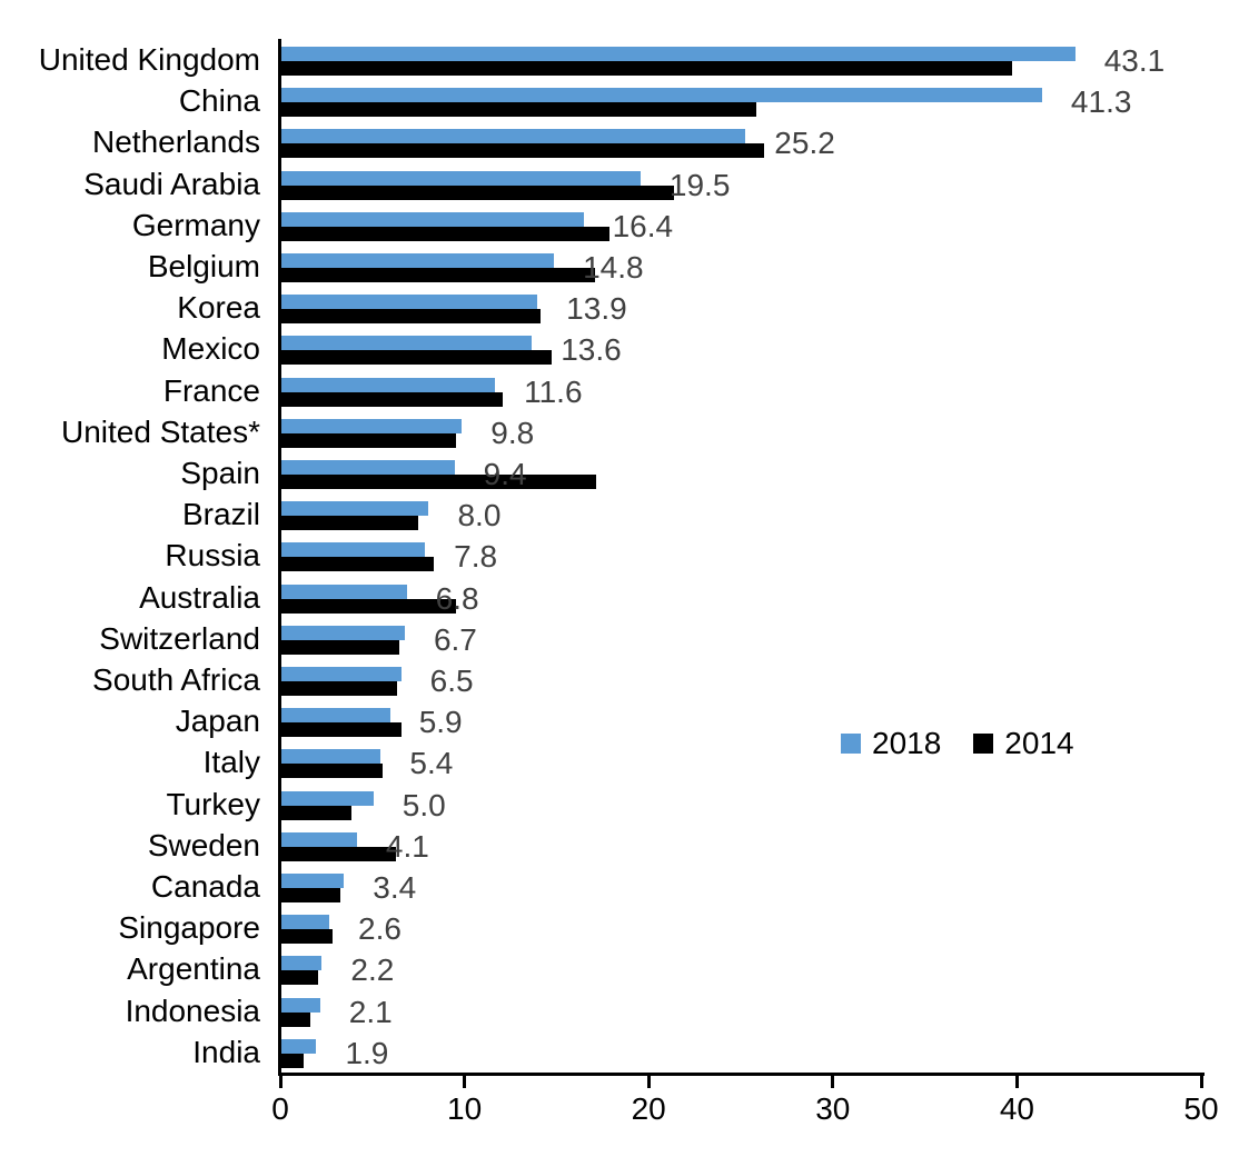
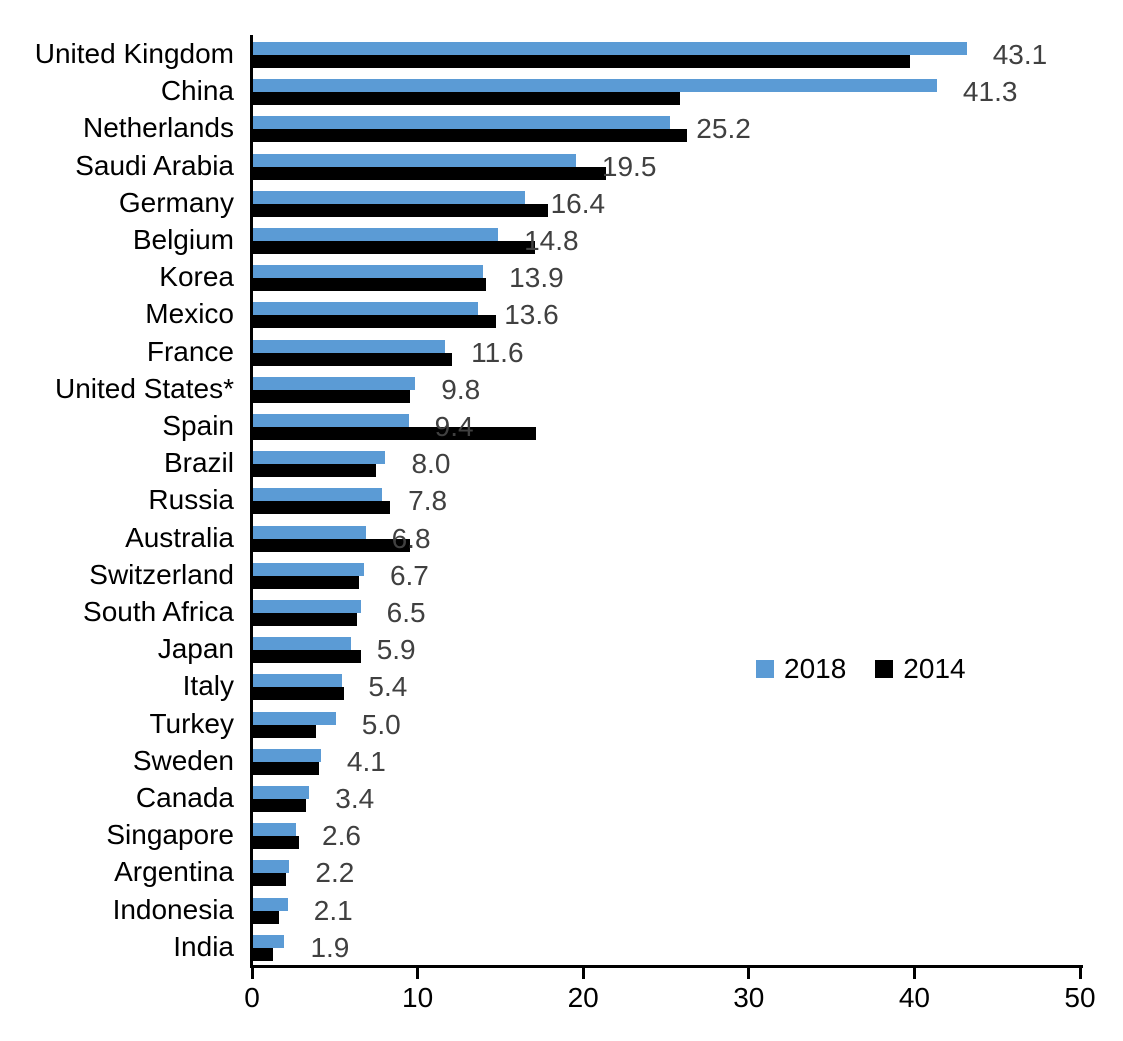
2014/Sweden: 6.2 -> 4.0
